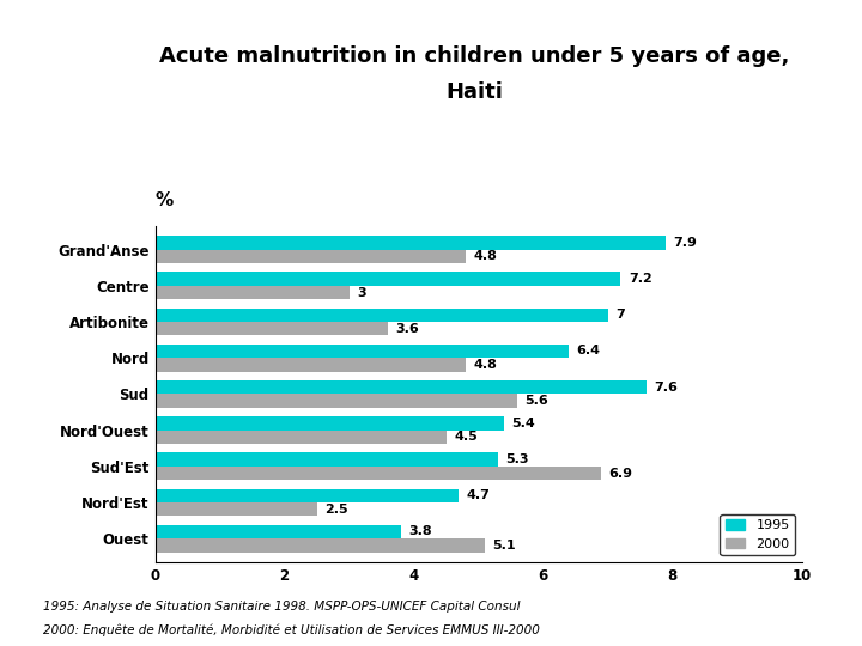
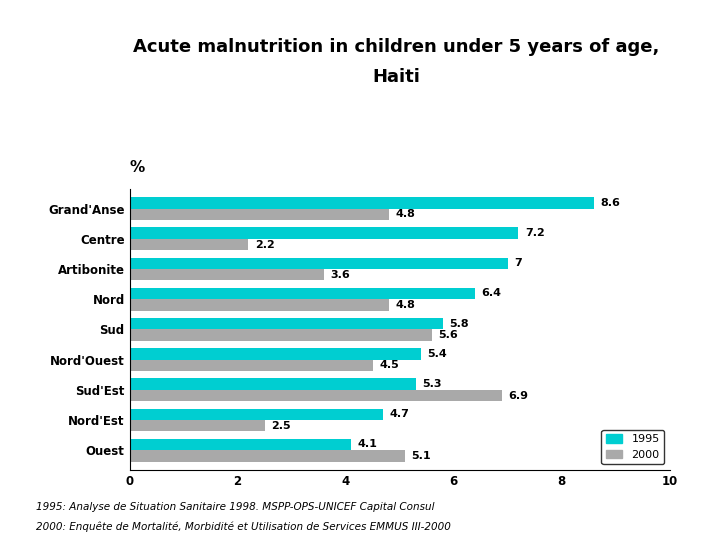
1995/Grand'Anse: 7.9 -> 8.6
2000/Centre: 3 -> 2.2
1995/Sud: 7.6 -> 5.8
1995/Ouest: 3.8 -> 4.1
